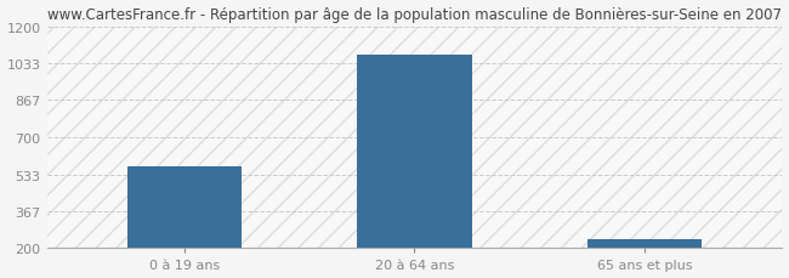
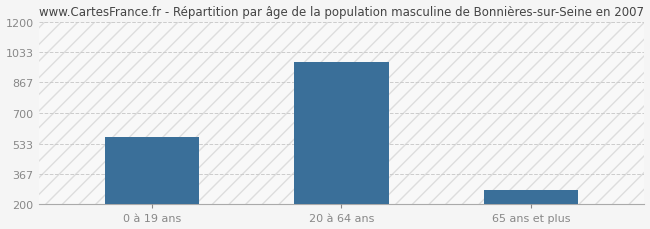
20 à 64 ans: 1070 -> 980
65 ans et plus: 240 -> 280
